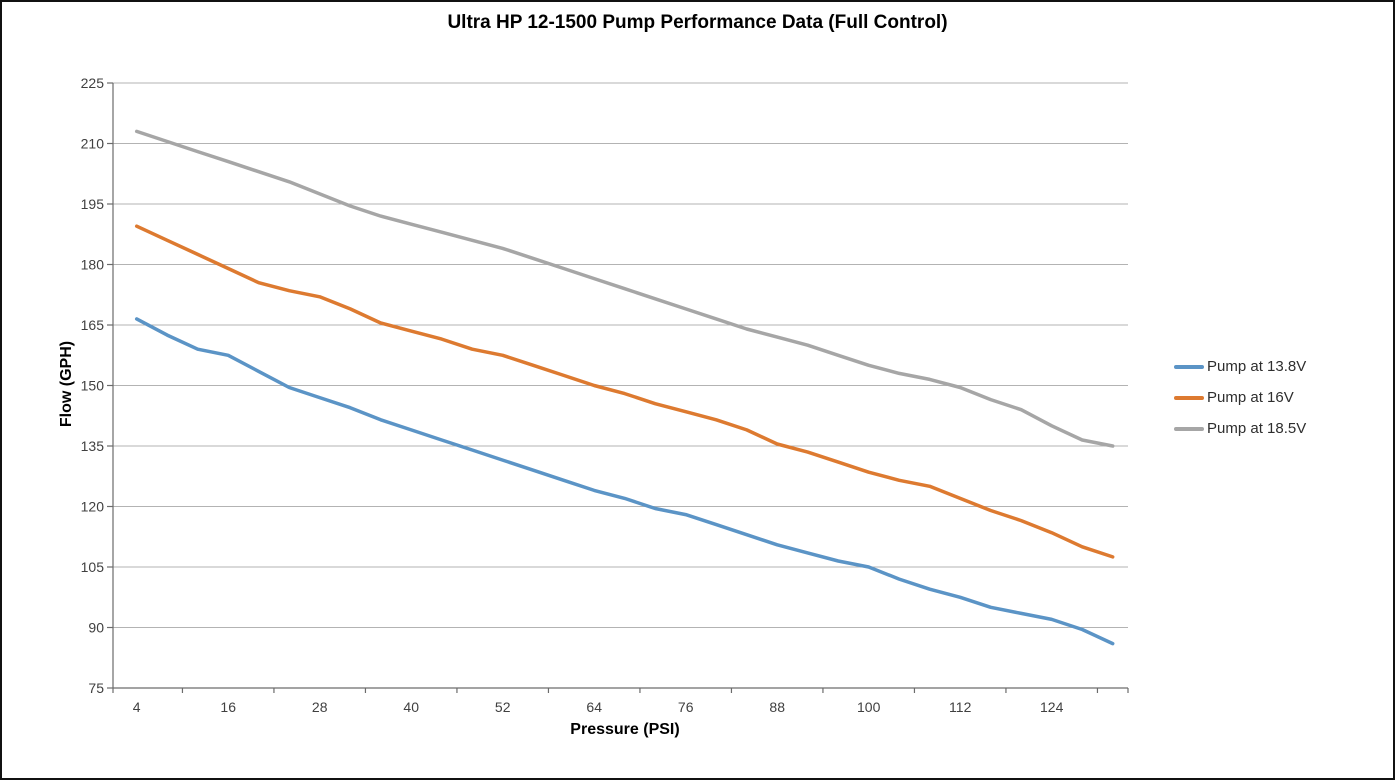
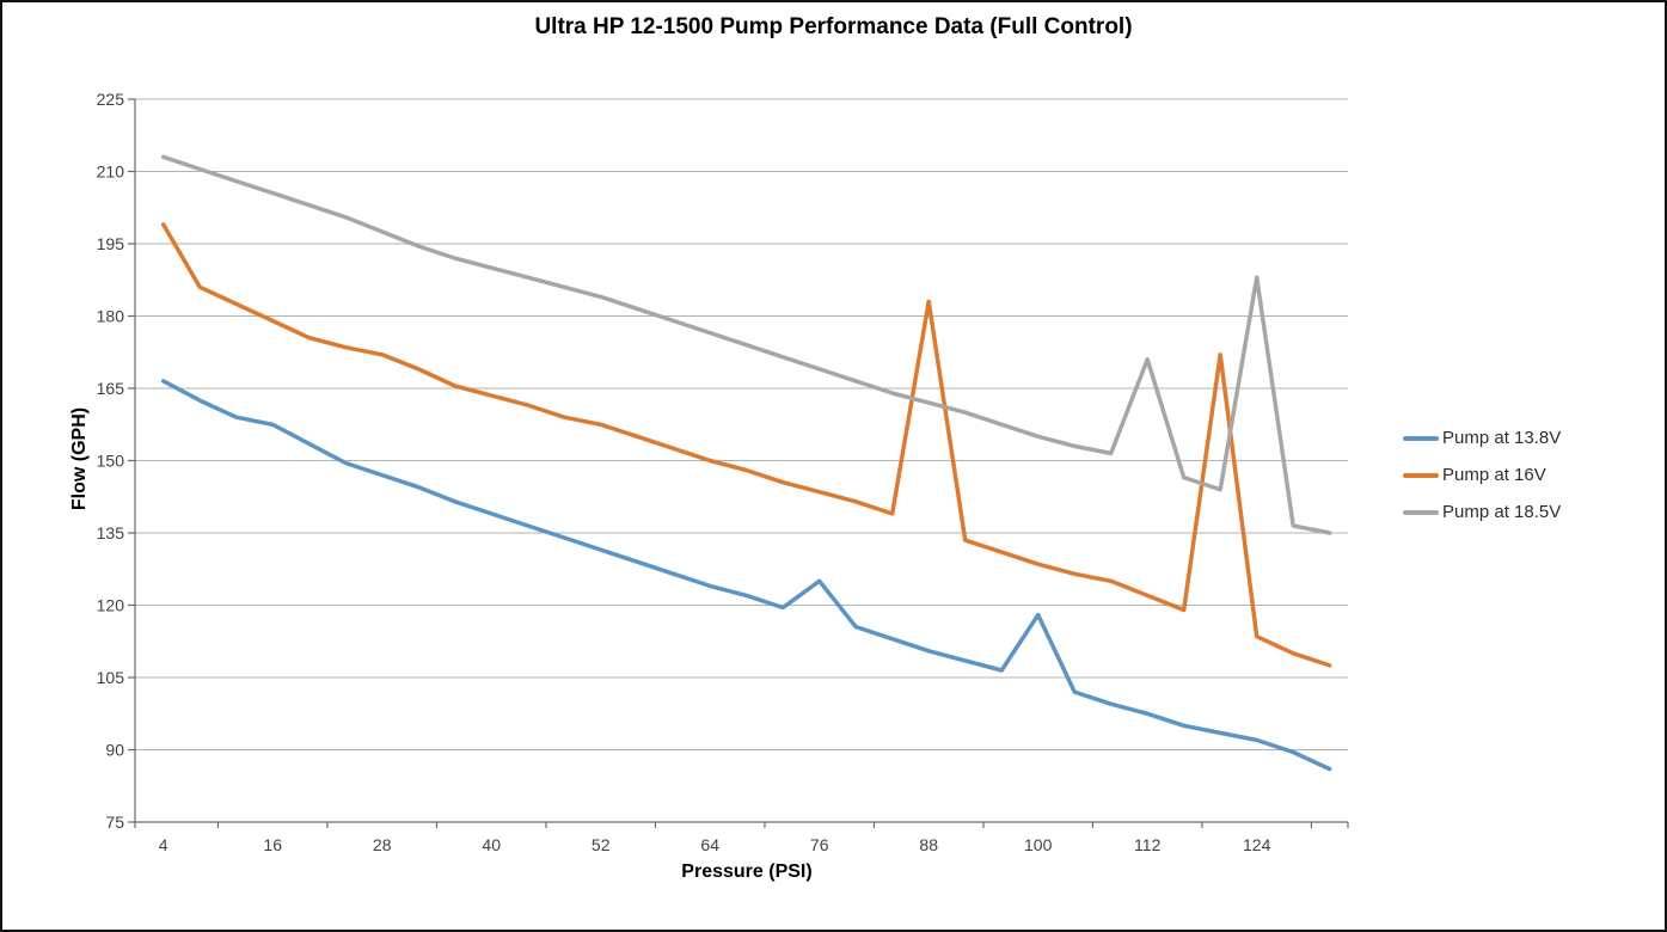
Pump at 16V/4: 190 -> 199
Pump at 13.8V/76: 118 -> 125
Pump at 16V/88: 136 -> 183
Pump at 13.8V/100: 105 -> 118
Pump at 18.5V/112: 150 -> 171
Pump at 16V/120: 116 -> 172
Pump at 18.5V/124: 140 -> 188
